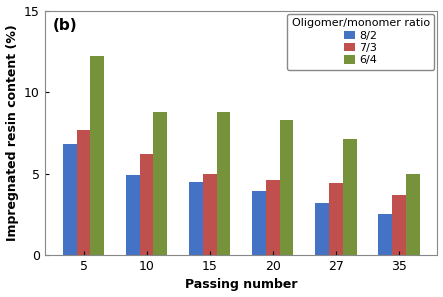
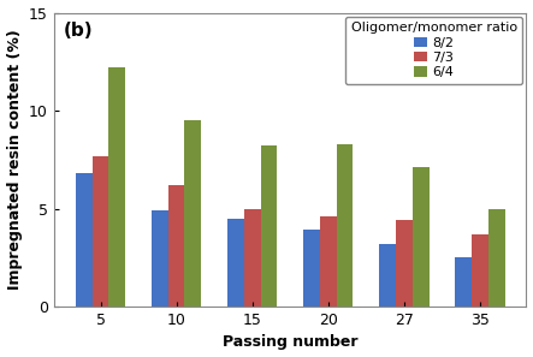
6/4/10: 8.8 -> 9.5
6/4/15: 8.8 -> 8.2
